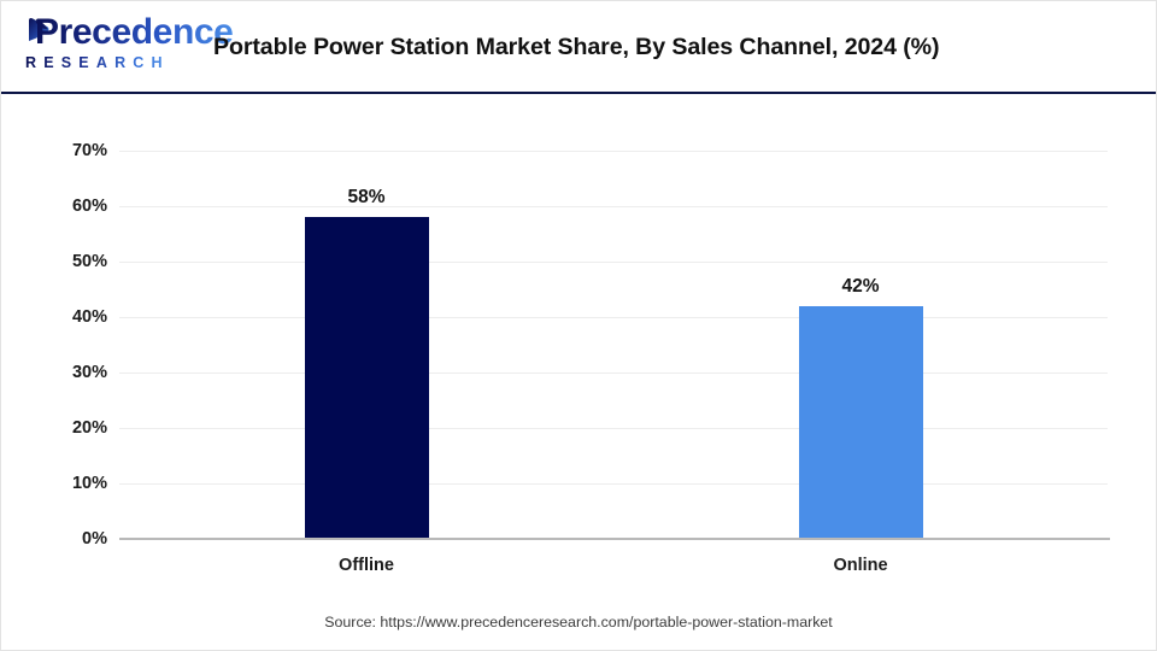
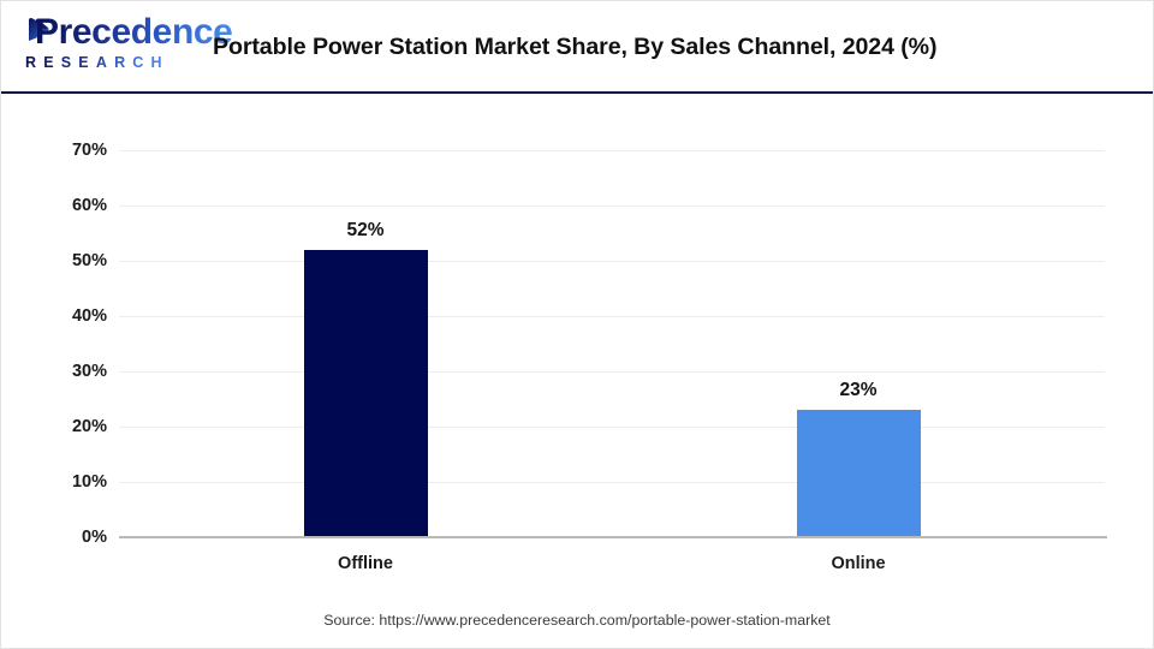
Offline: 58% -> 52%
Online: 42% -> 23%
